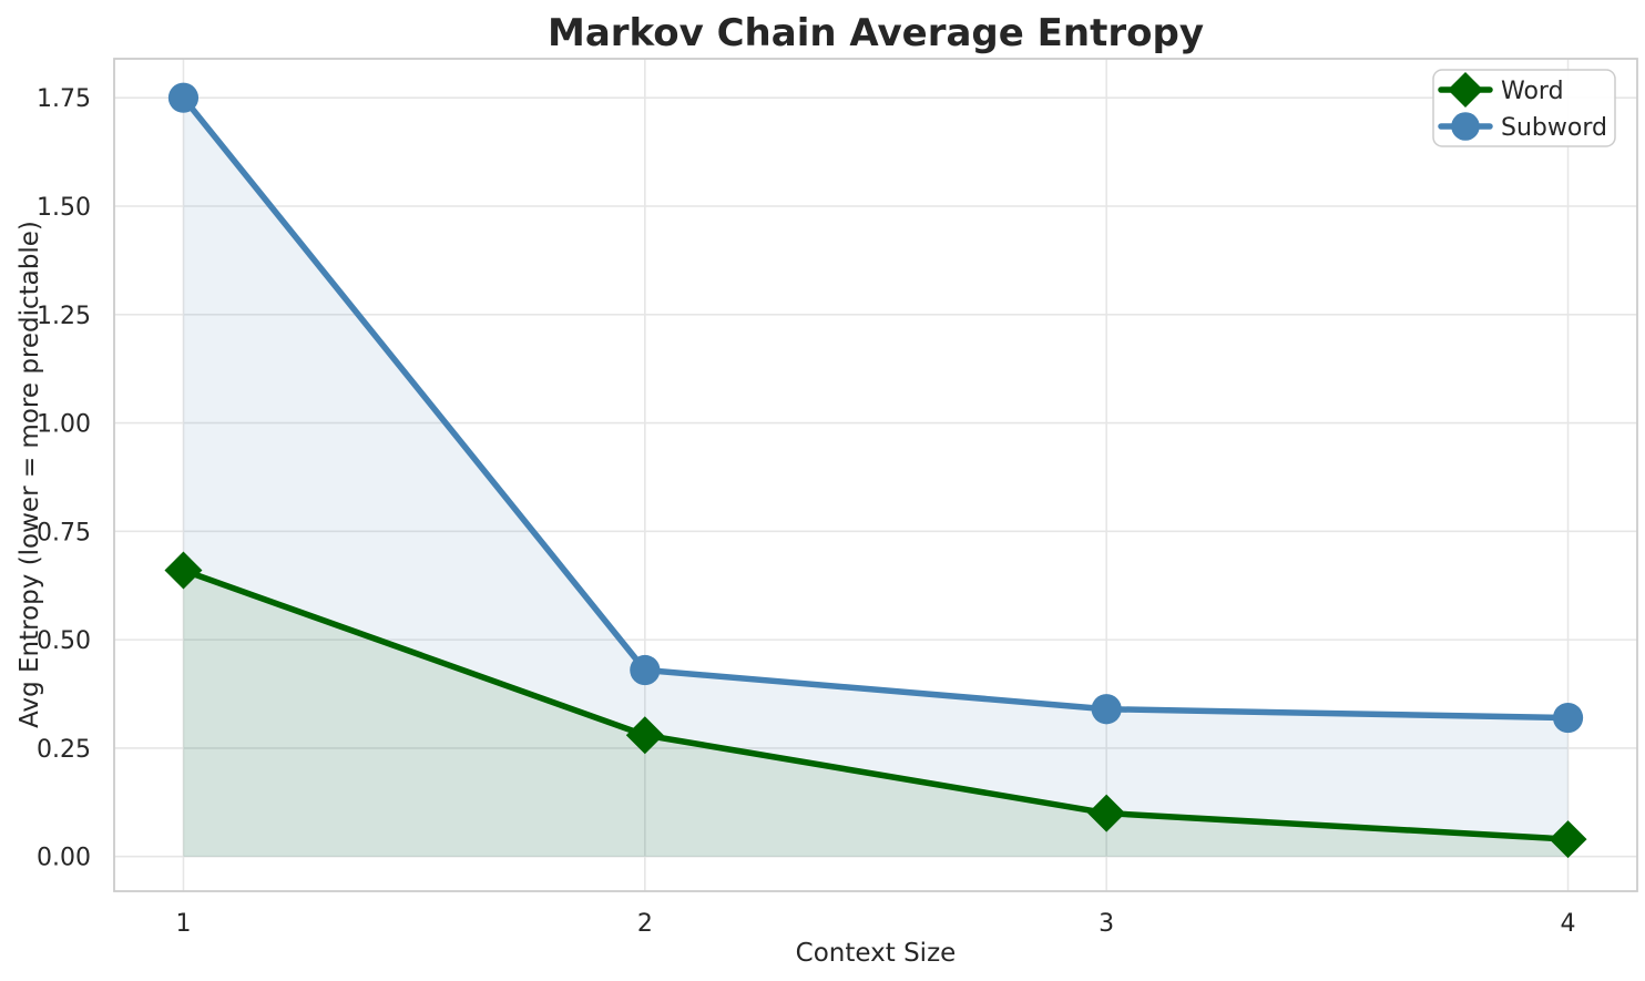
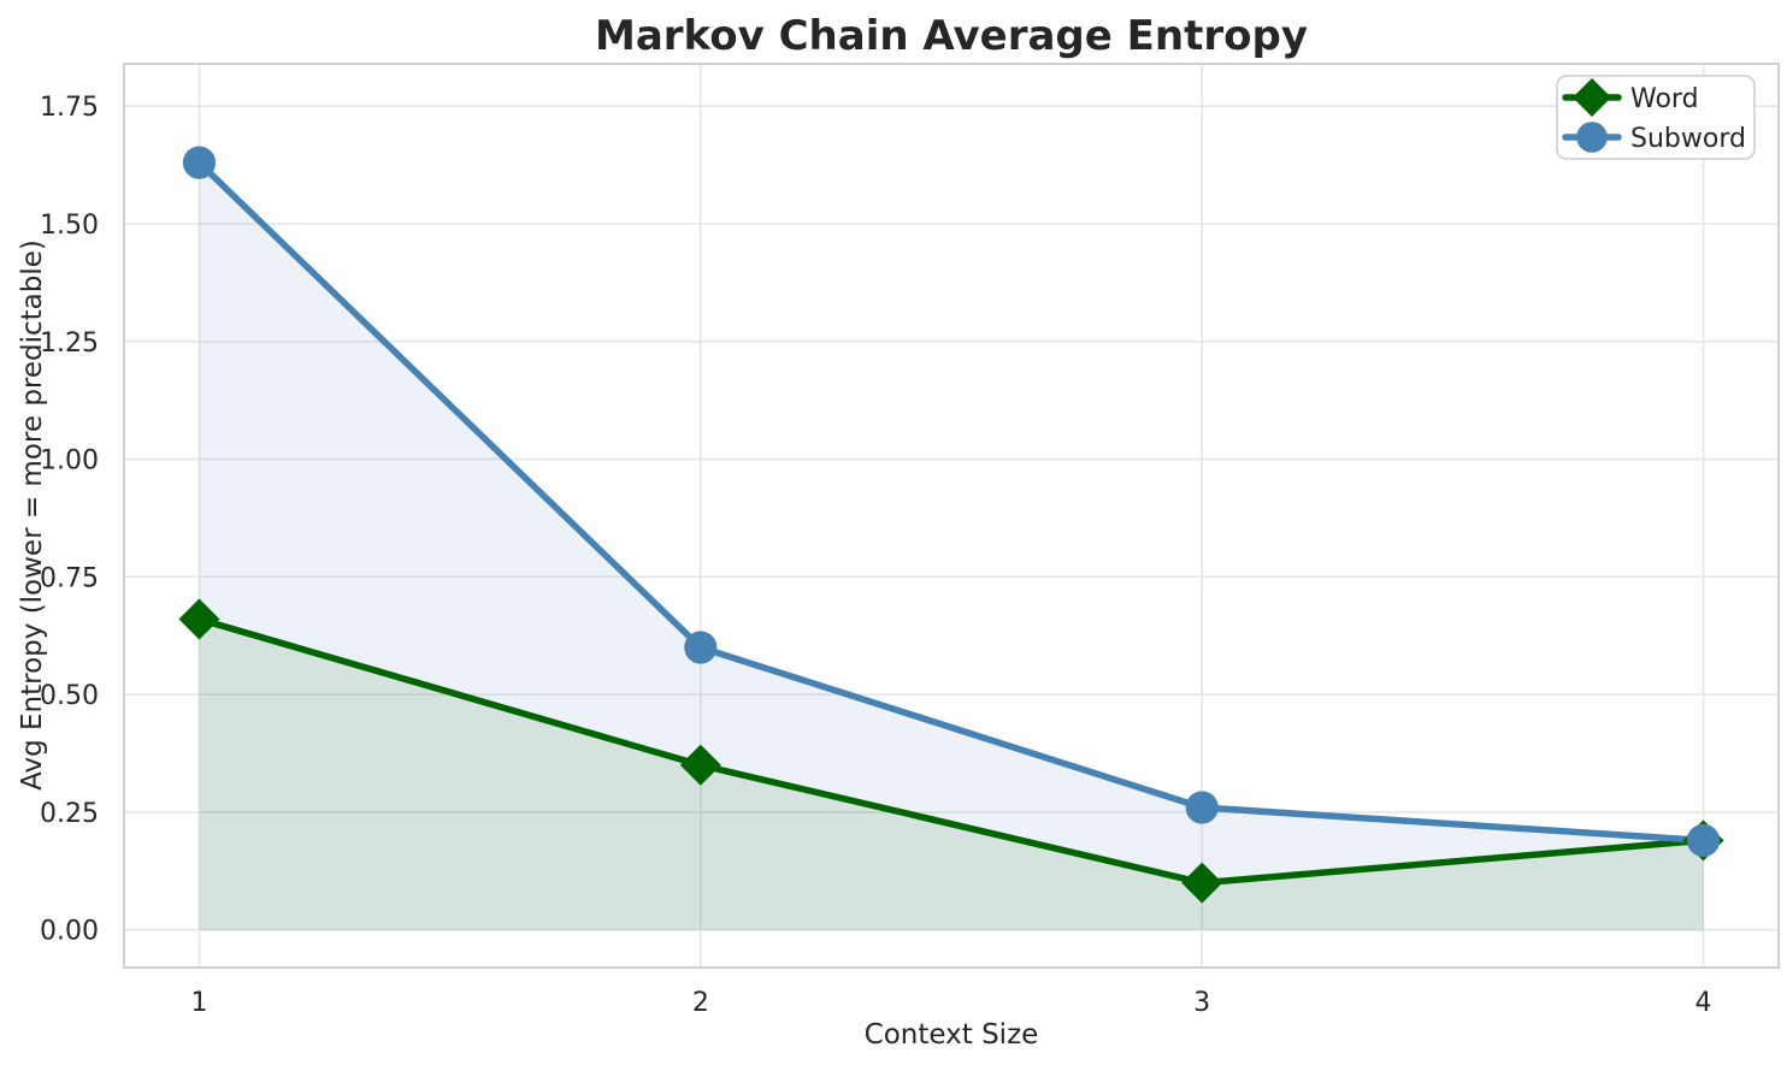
Subword/1: 1.75 -> 1.63
Word/2: 0.28 -> 0.35
Subword/2: 0.43 -> 0.60
Subword/3: 0.34 -> 0.26
Word/4: 0.04 -> 0.19
Subword/4: 0.32 -> 0.19
